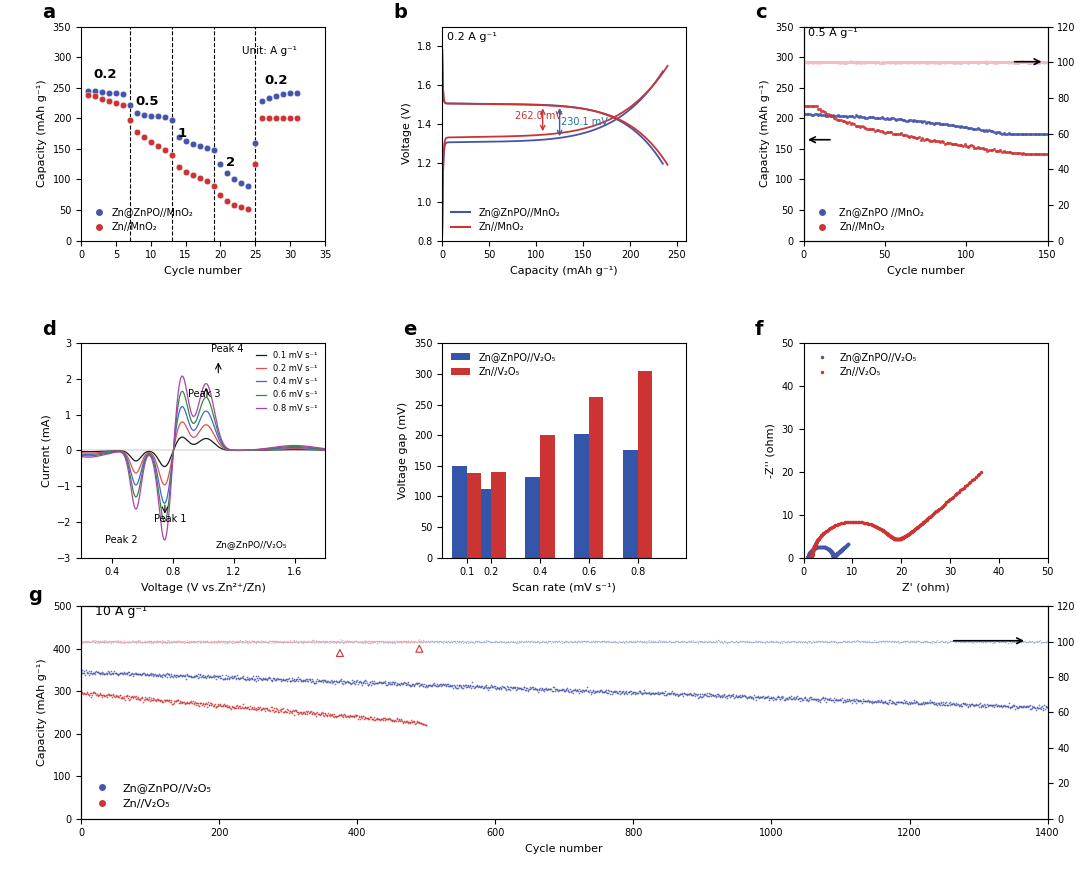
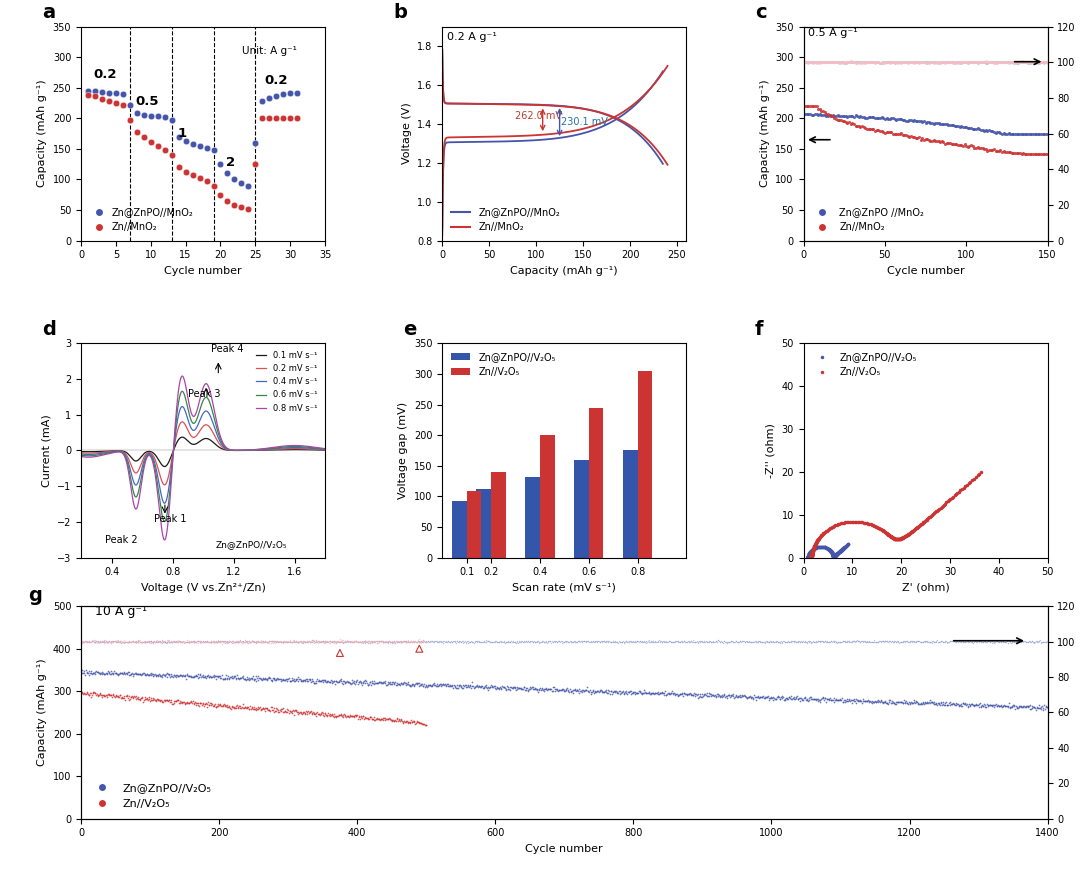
Zn@ZnPO//V₂O₅/0.1: 150 -> 92
Zn//V₂O₅/0.1: 138 -> 108
Zn@ZnPO//V₂O₅/0.6: 202 -> 160
Zn//V₂O₅/0.6: 262 -> 245
